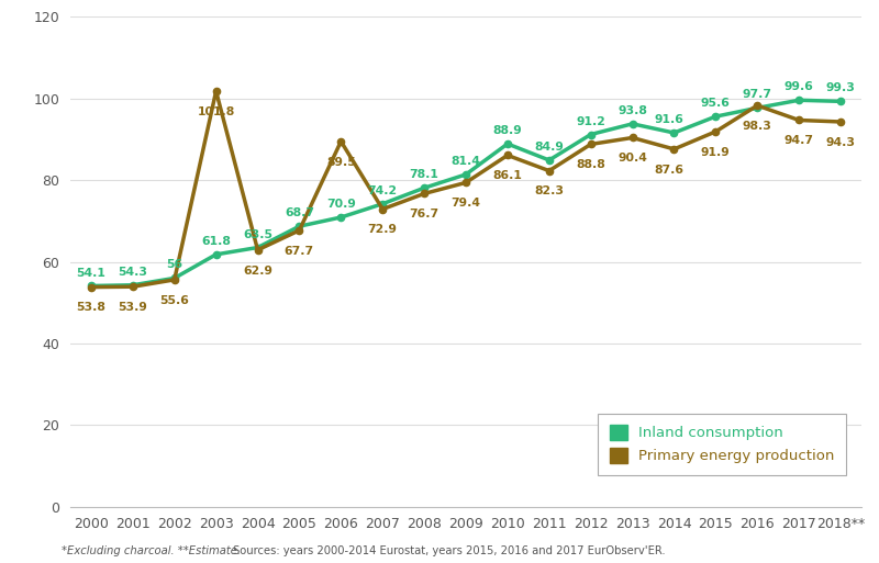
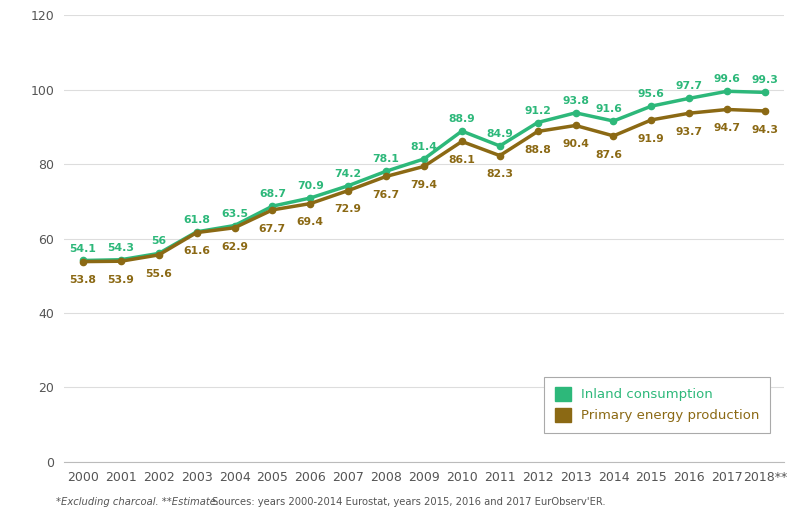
Primary energy production/2003: 101.8 -> 61.6
Primary energy production/2006: 89.5 -> 69.4
Primary energy production/2016: 98.3 -> 93.7
